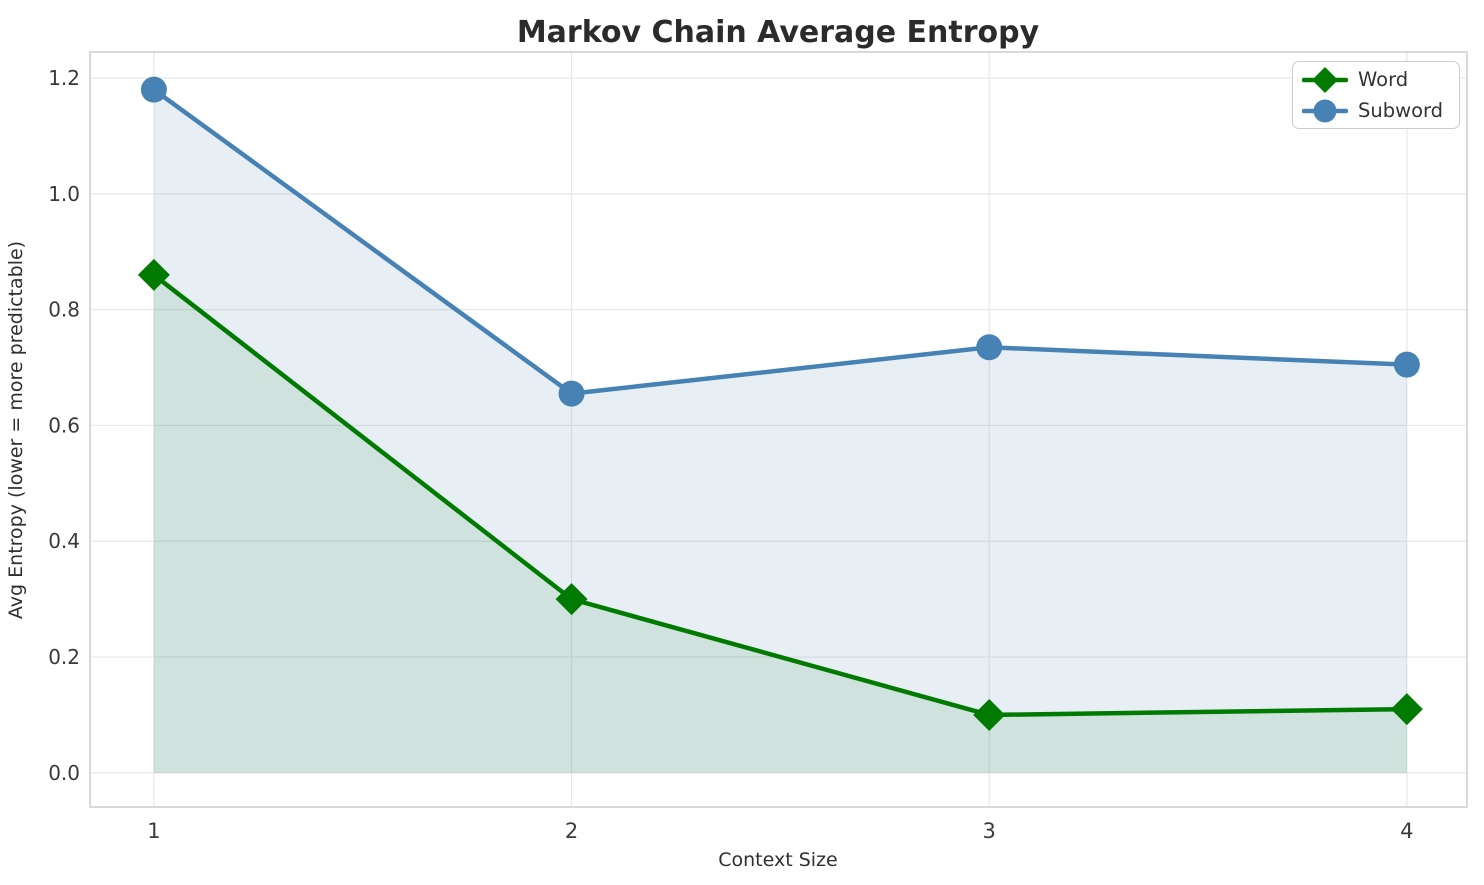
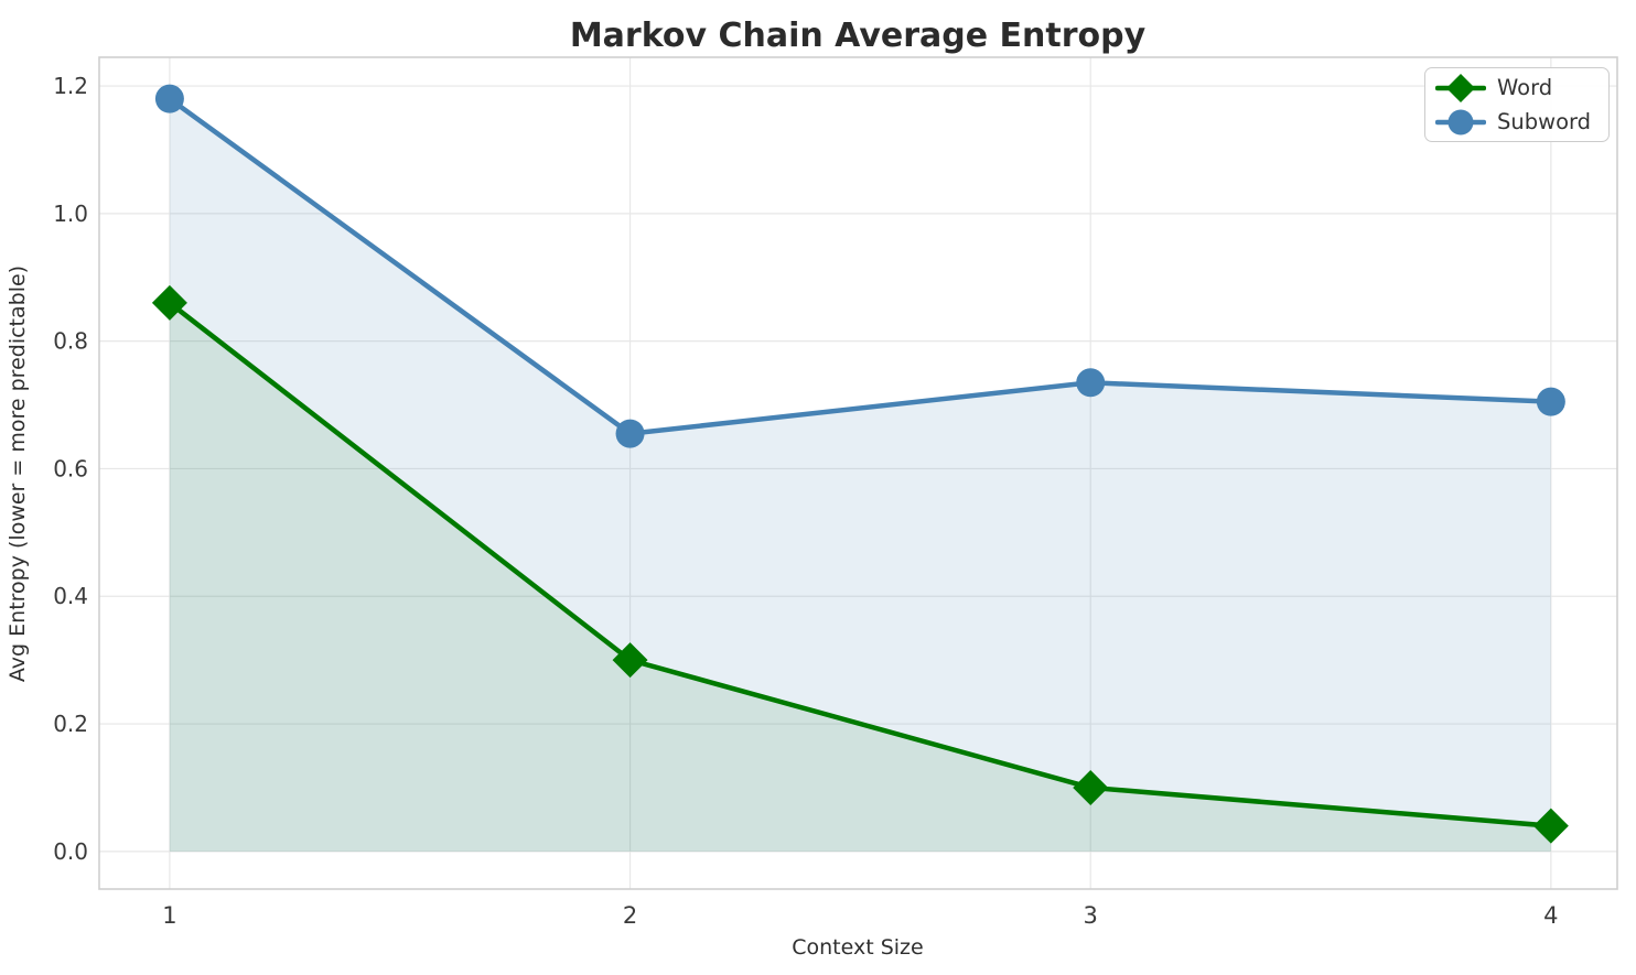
Word/4: 0.11 -> 0.04
